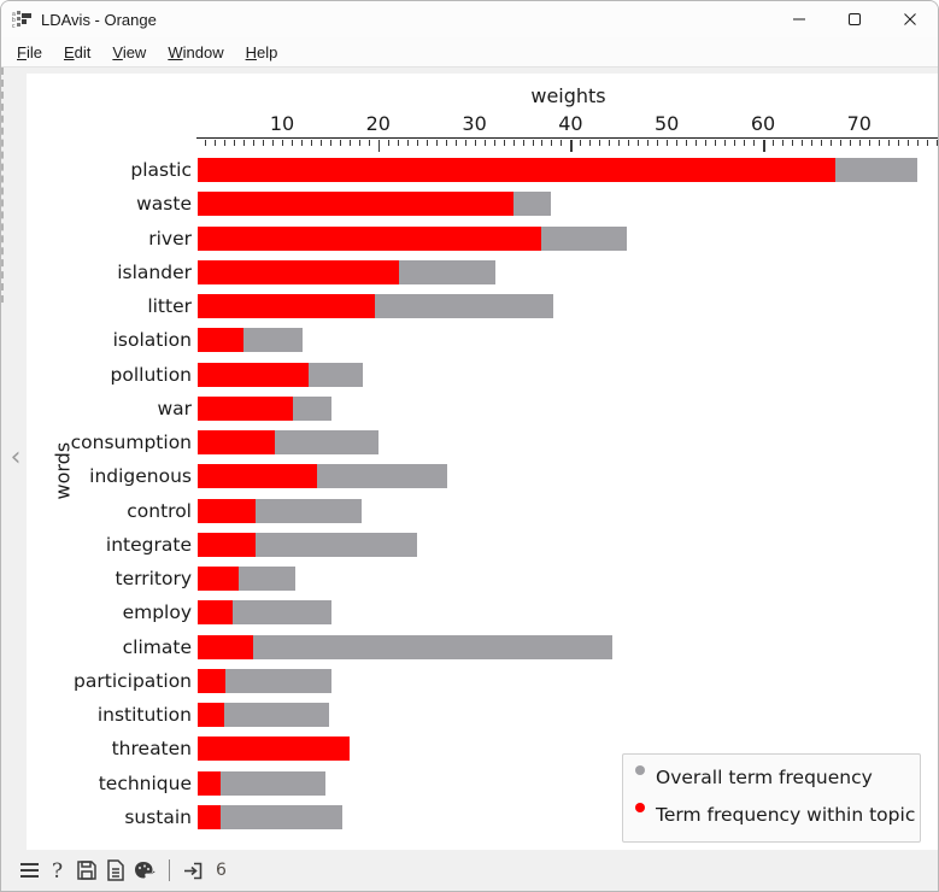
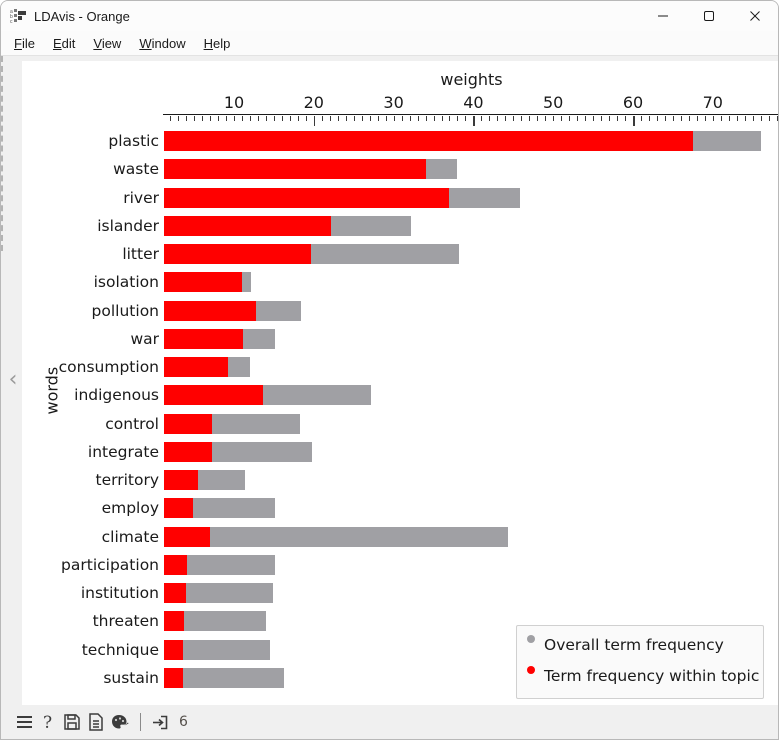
Term frequency within topic/isolation: 6 -> 11
Overall term frequency/consumption: 20 -> 12
Overall term frequency/integrate: 24 -> 20
Term frequency within topic/threaten: 17 -> 4
